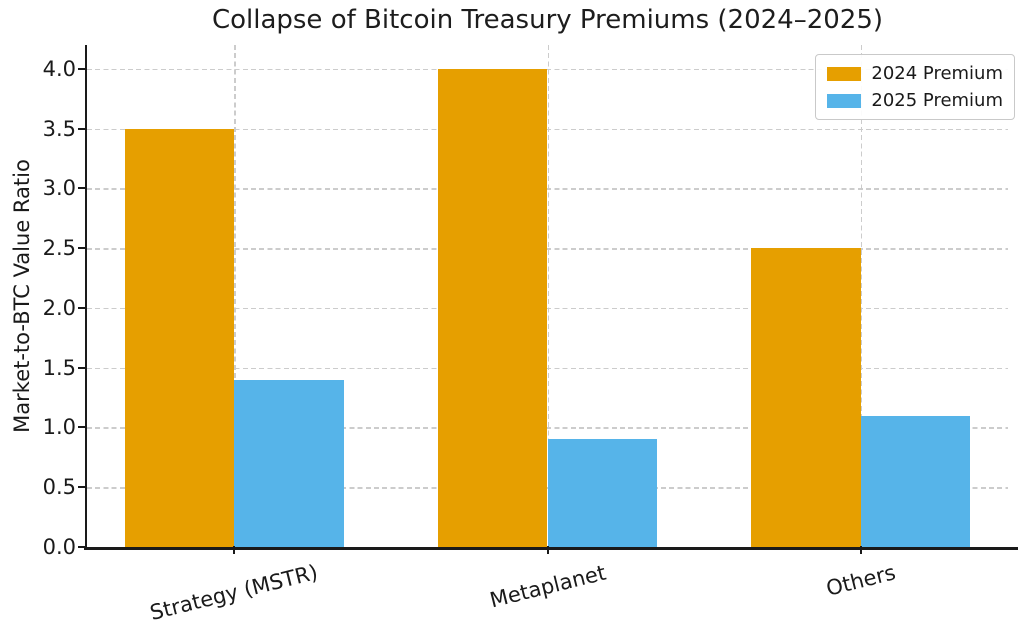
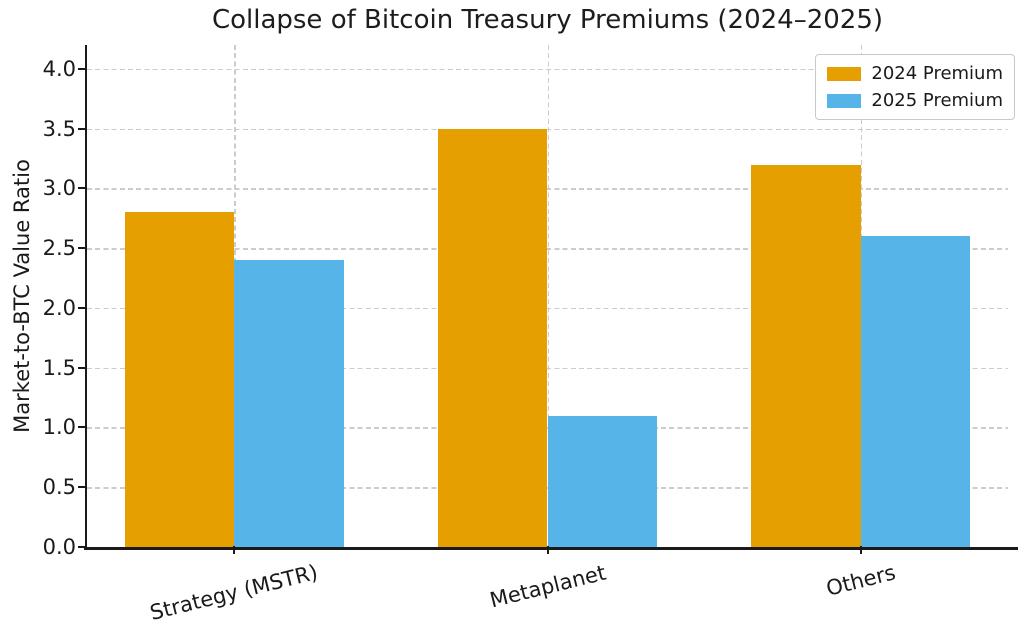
2024 Premium/Strategy (MSTR): 3.5 -> 2.8
2025 Premium/Strategy (MSTR): 1.4 -> 2.4
2024 Premium/Metaplanet: 4.0 -> 3.5
2025 Premium/Metaplanet: 0.9 -> 1.1
2024 Premium/Others: 2.5 -> 3.2
2025 Premium/Others: 1.1 -> 2.6
